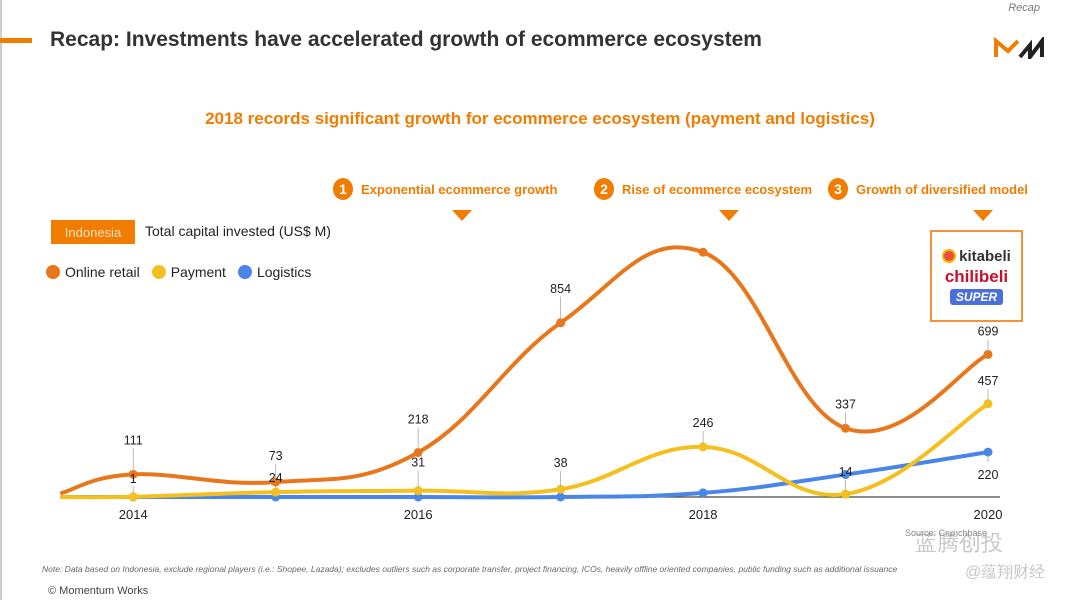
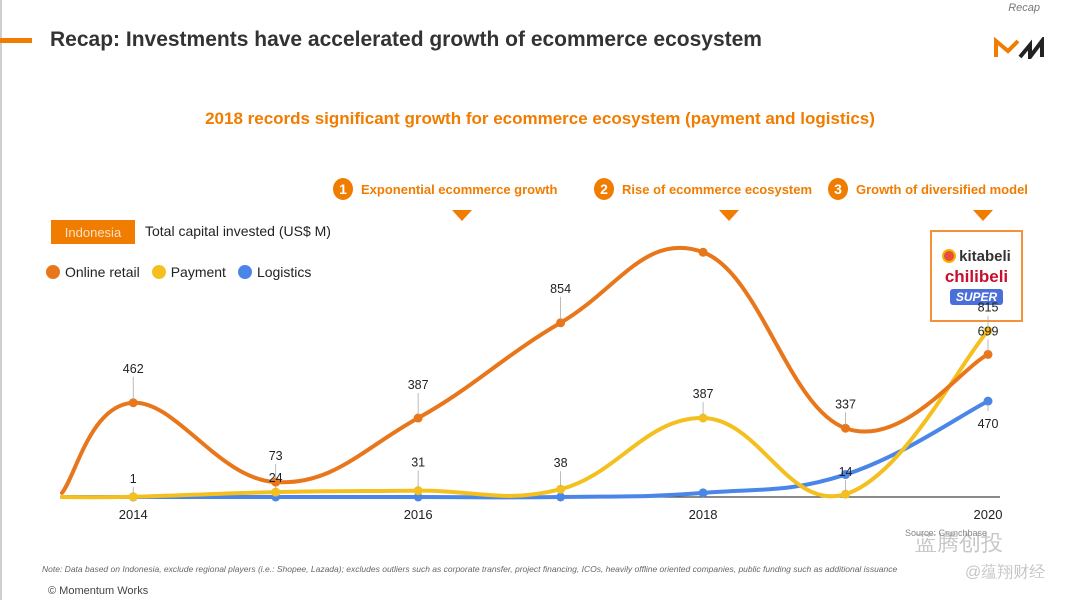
Online retail/2014: 111 -> 462
Online retail/2016: 218 -> 387
Payment/2018: 246 -> 387
Payment/2020: 457 -> 815
Logistics/2020: 220 -> 470
